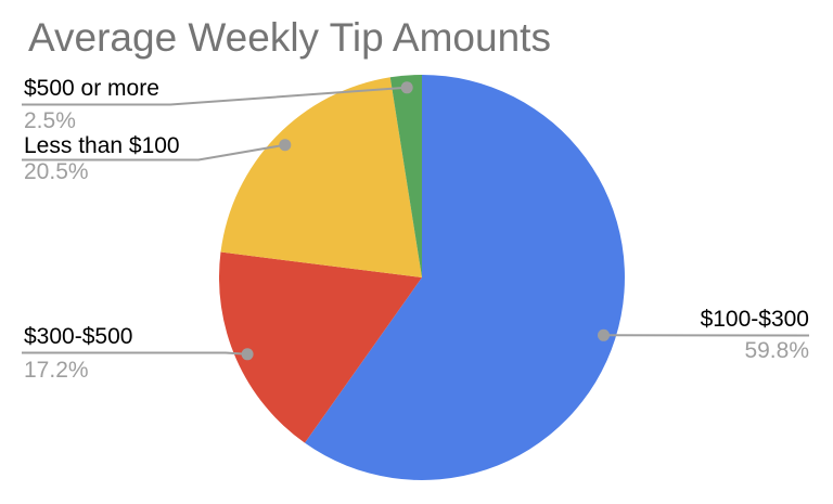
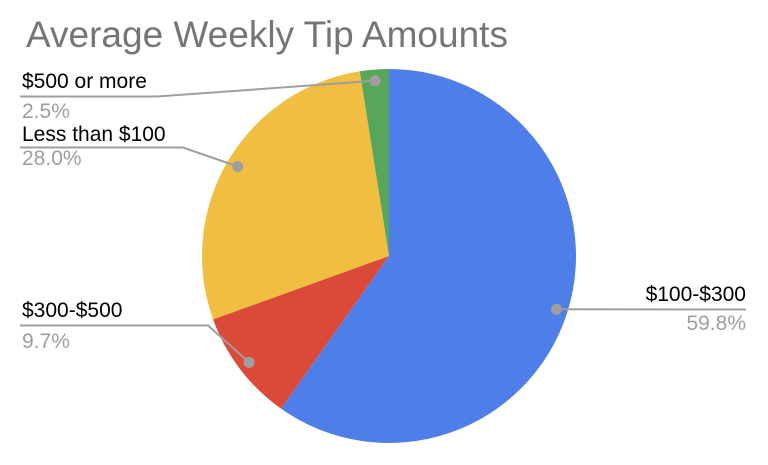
$300-$500: 17.2% -> 9.7%
Less than $100: 20.5% -> 28.0%
